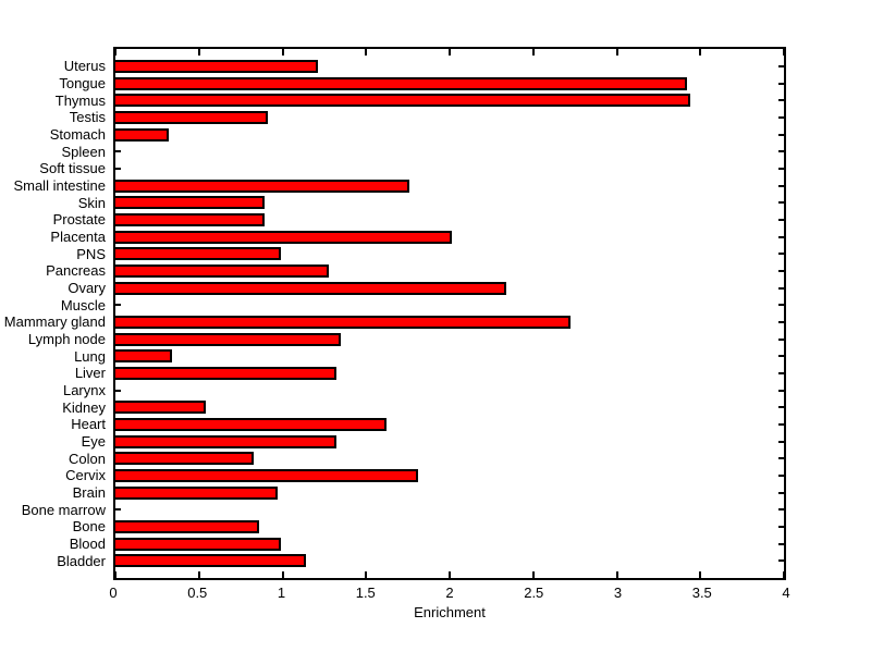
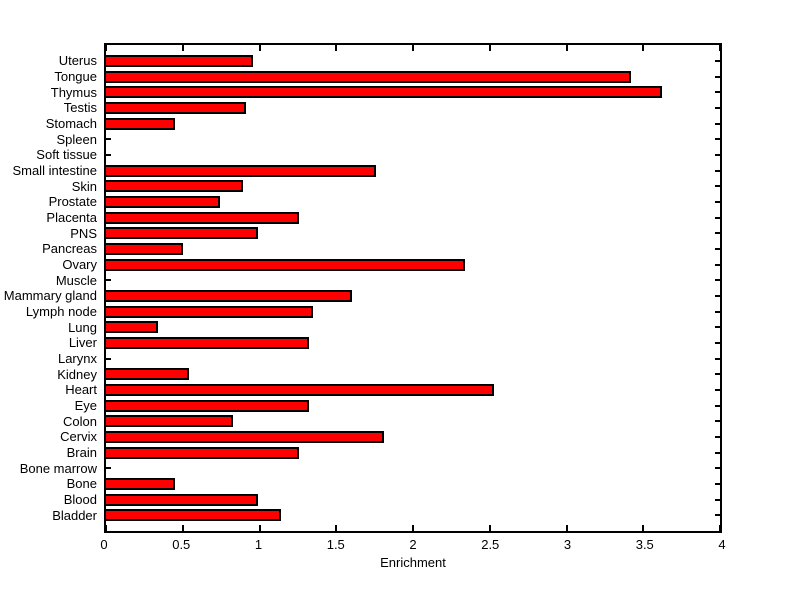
Uterus: 1.21 -> 0.96
Thymus: 3.44 -> 3.62
Stomach: 0.32 -> 0.45
Prostate: 0.89 -> 0.74
Placenta: 2.01 -> 1.26
Pancreas: 1.28 -> 0.50
Mammary gland: 2.72 -> 1.60
Heart: 1.62 -> 2.53
Brain: 0.97 -> 1.26
Bone: 0.86 -> 0.45
